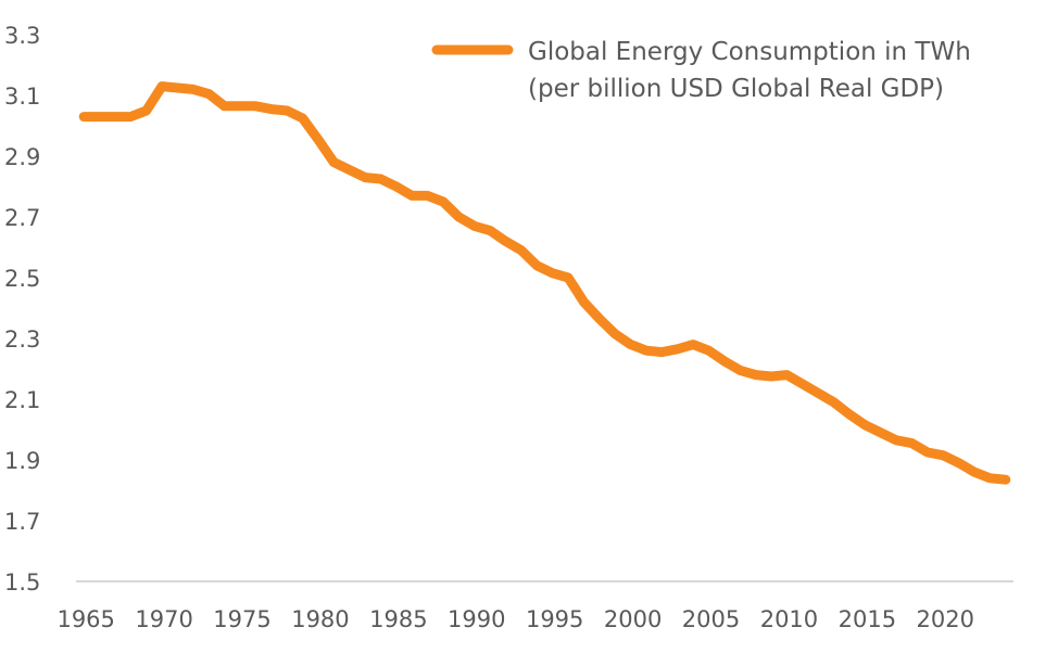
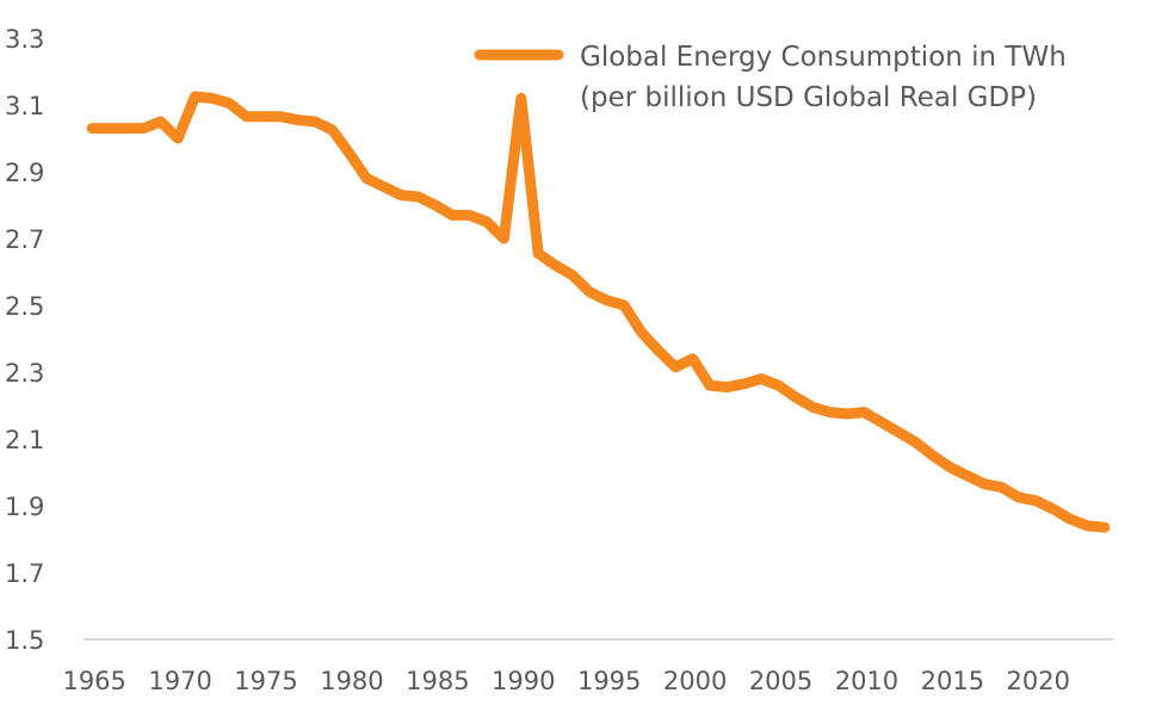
1970: 3.13 -> 3.00
1990: 2.67 -> 3.12
2000: 2.28 -> 2.34
